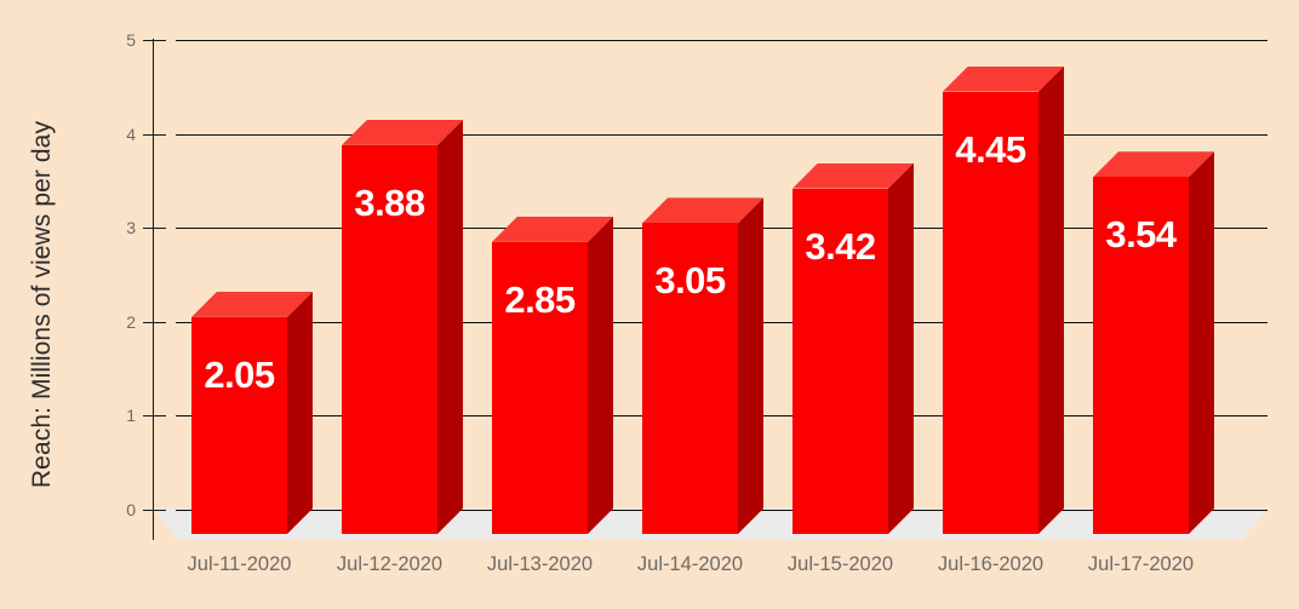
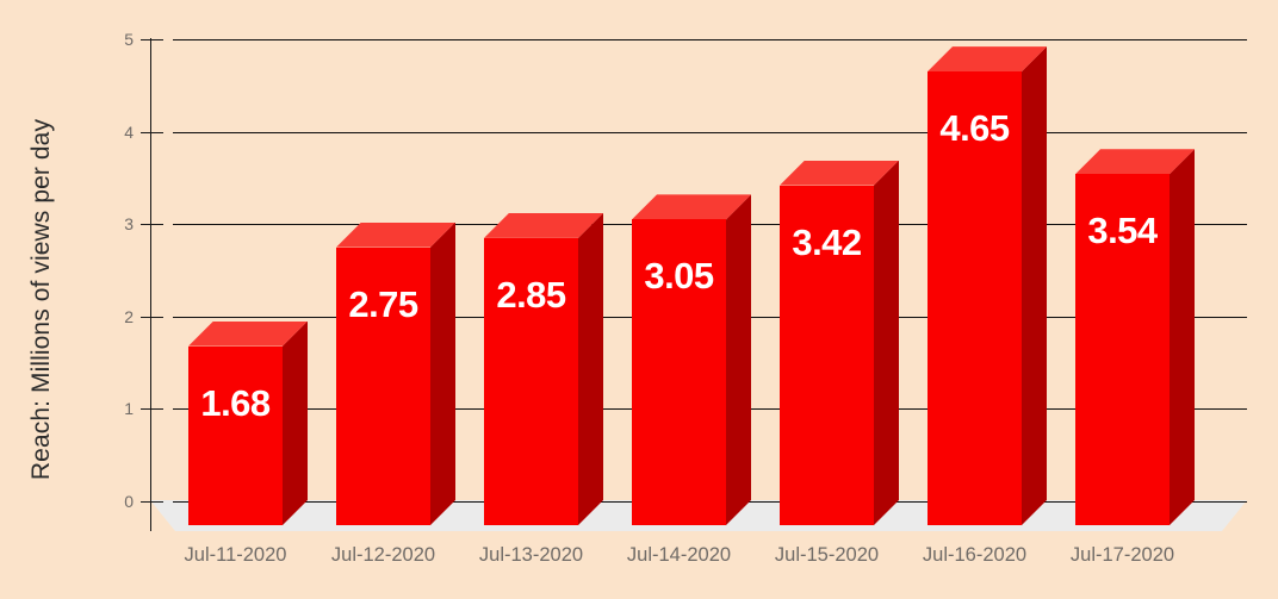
Jul-11-2020: 2.05 -> 1.68
Jul-12-2020: 3.88 -> 2.75
Jul-16-2020: 4.45 -> 4.65
